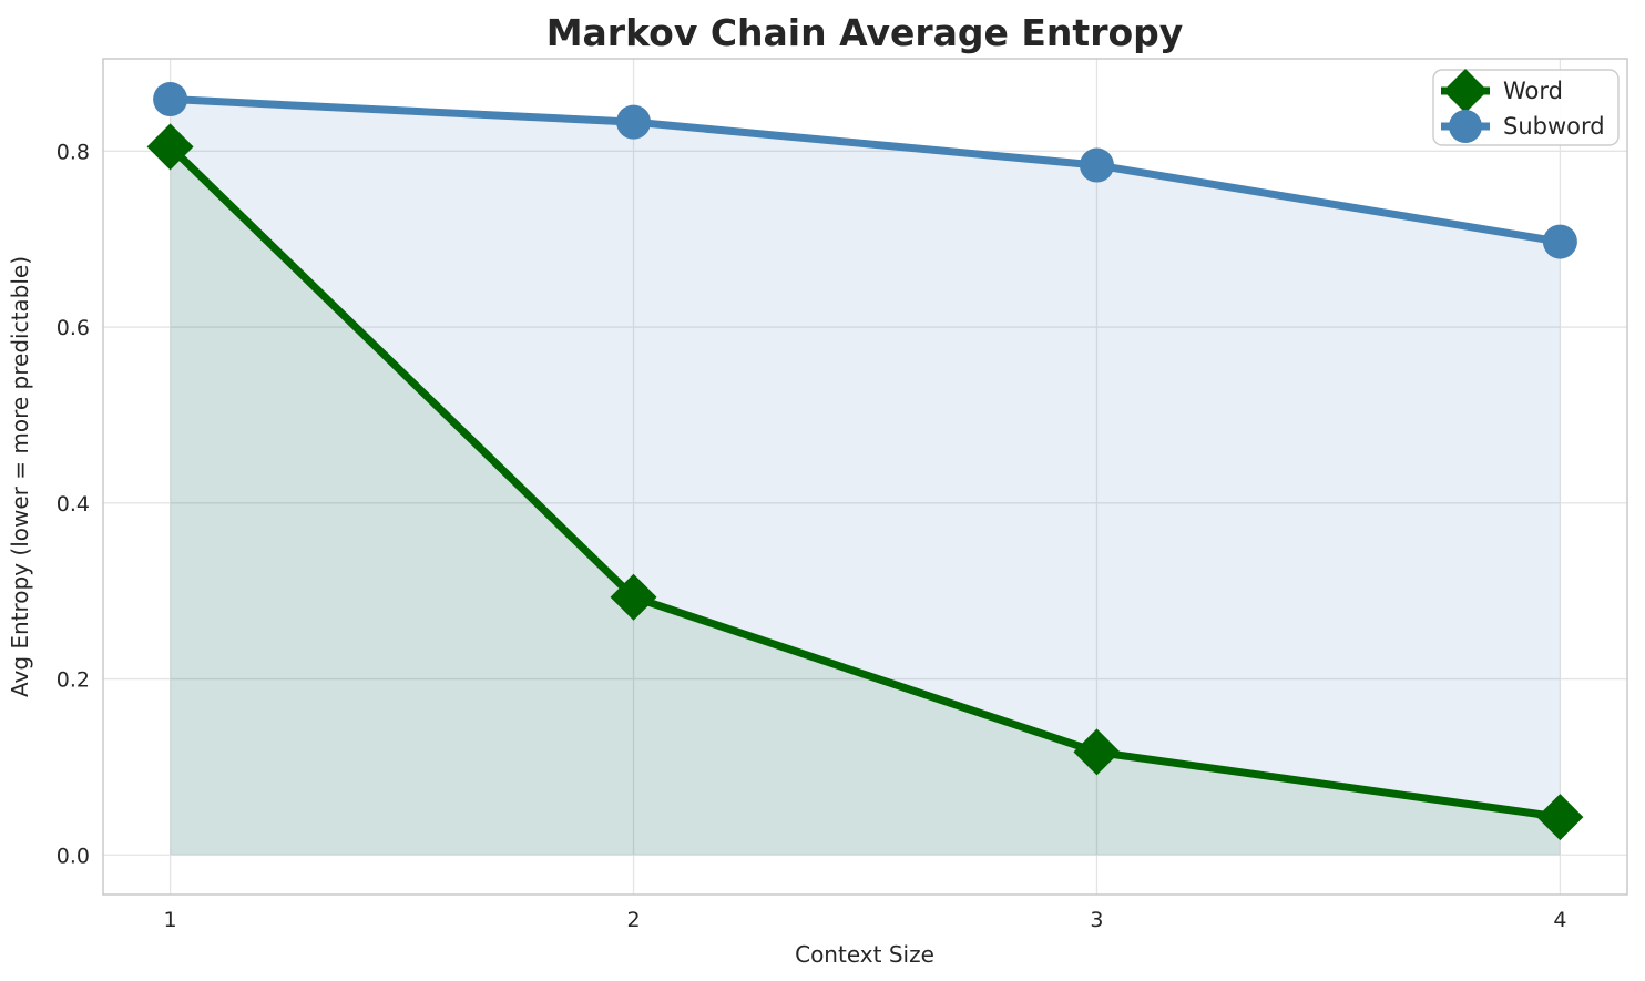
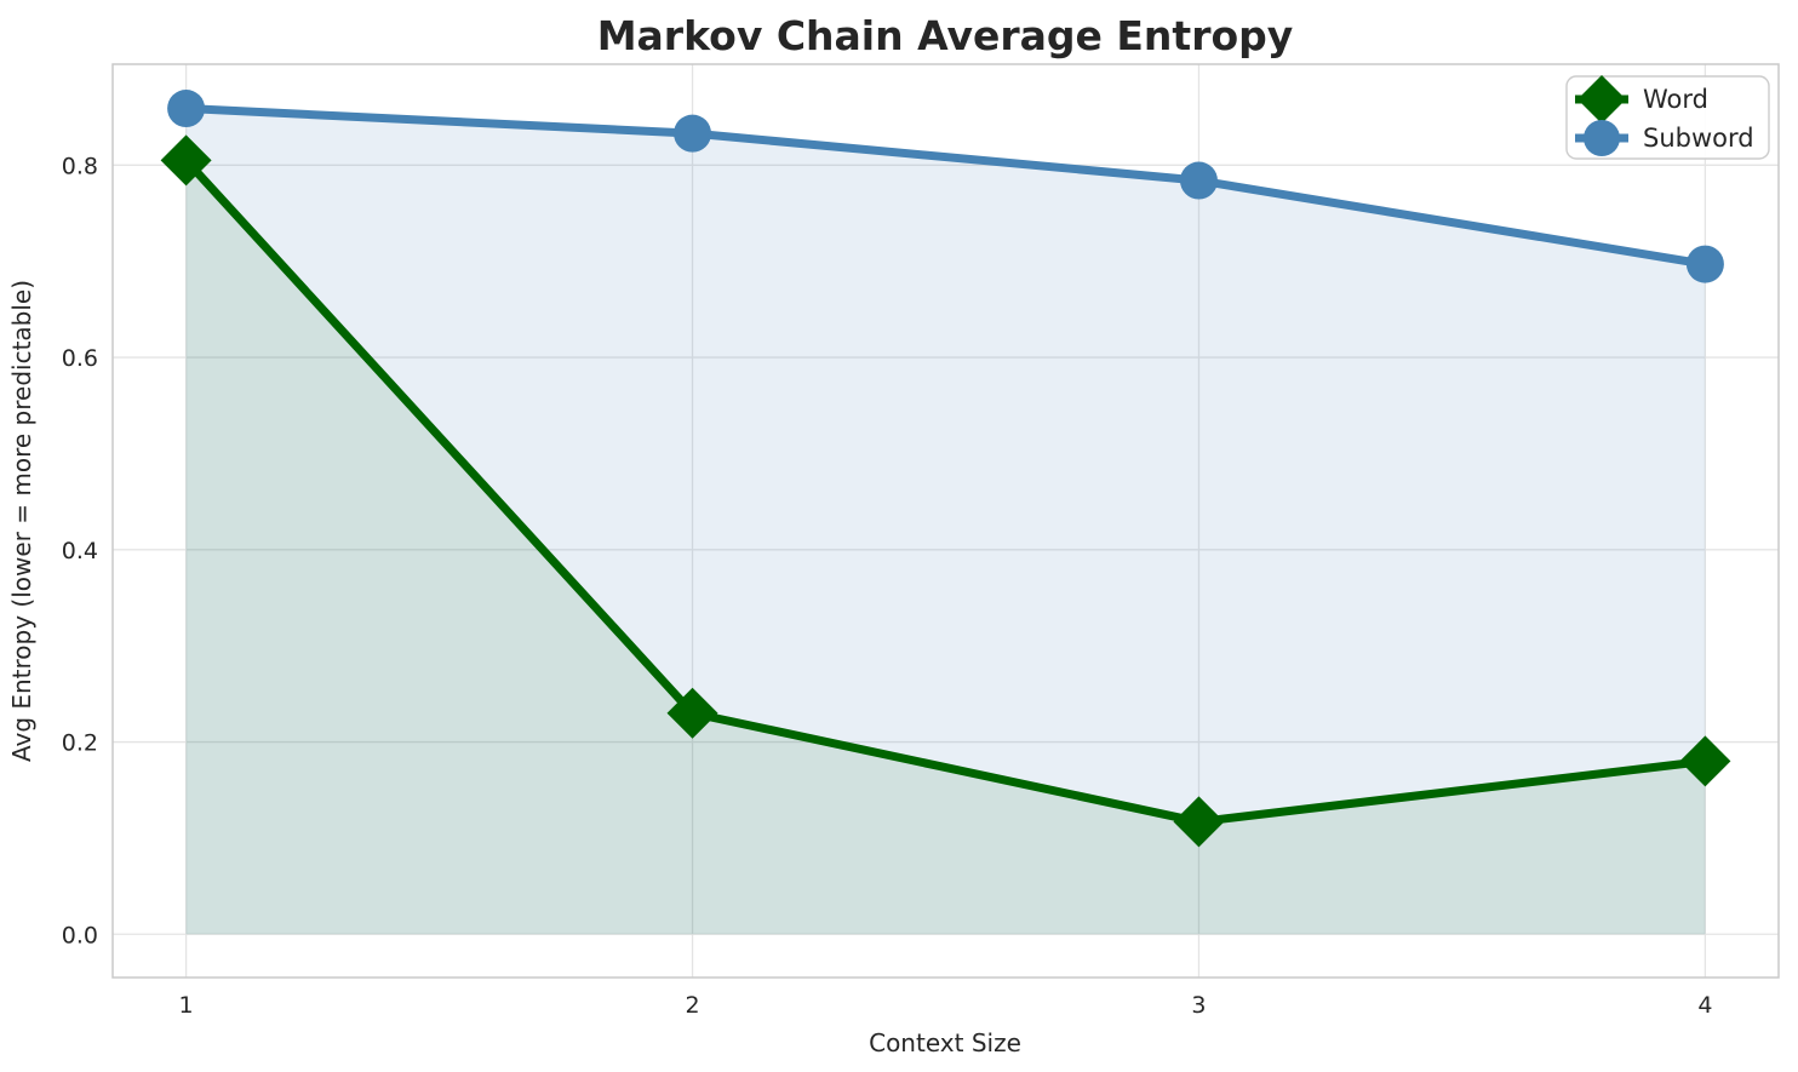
Word/2: 0.29 -> 0.23
Word/4: 0.04 -> 0.18
